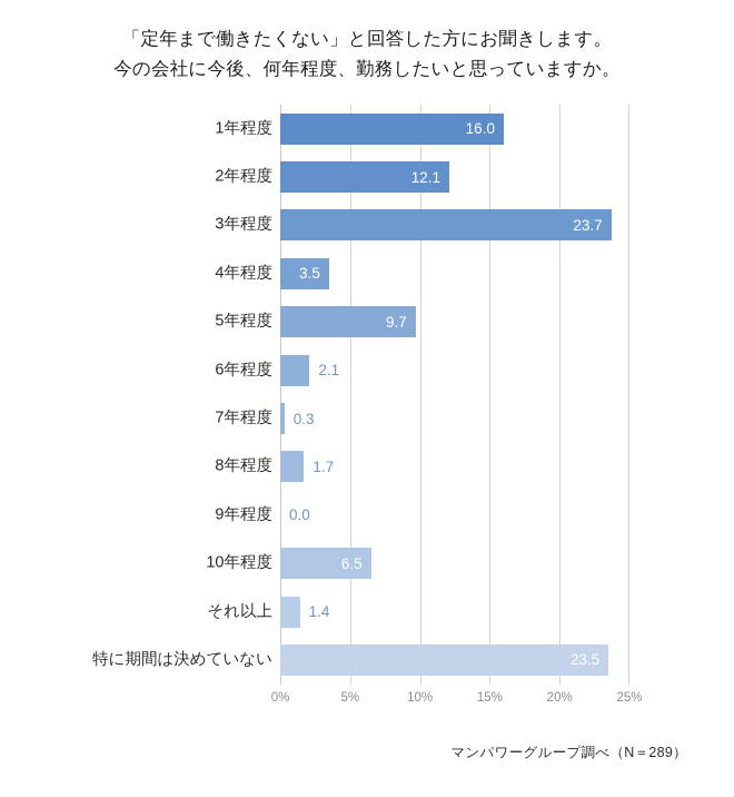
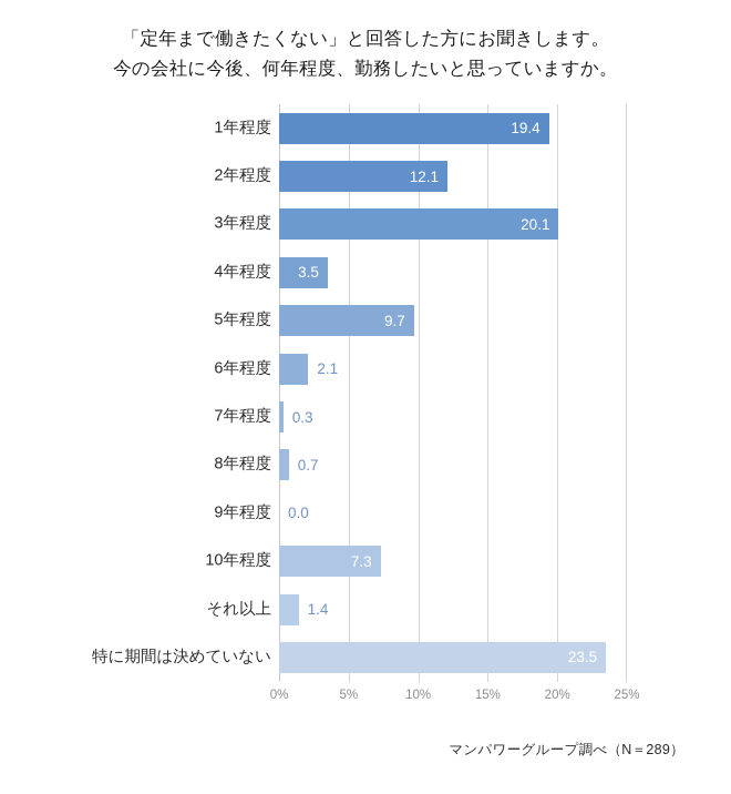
1年程度: 16.0 -> 19.4
3年程度: 23.7 -> 20.1
8年程度: 1.7 -> 0.7
10年程度: 6.5 -> 7.3
